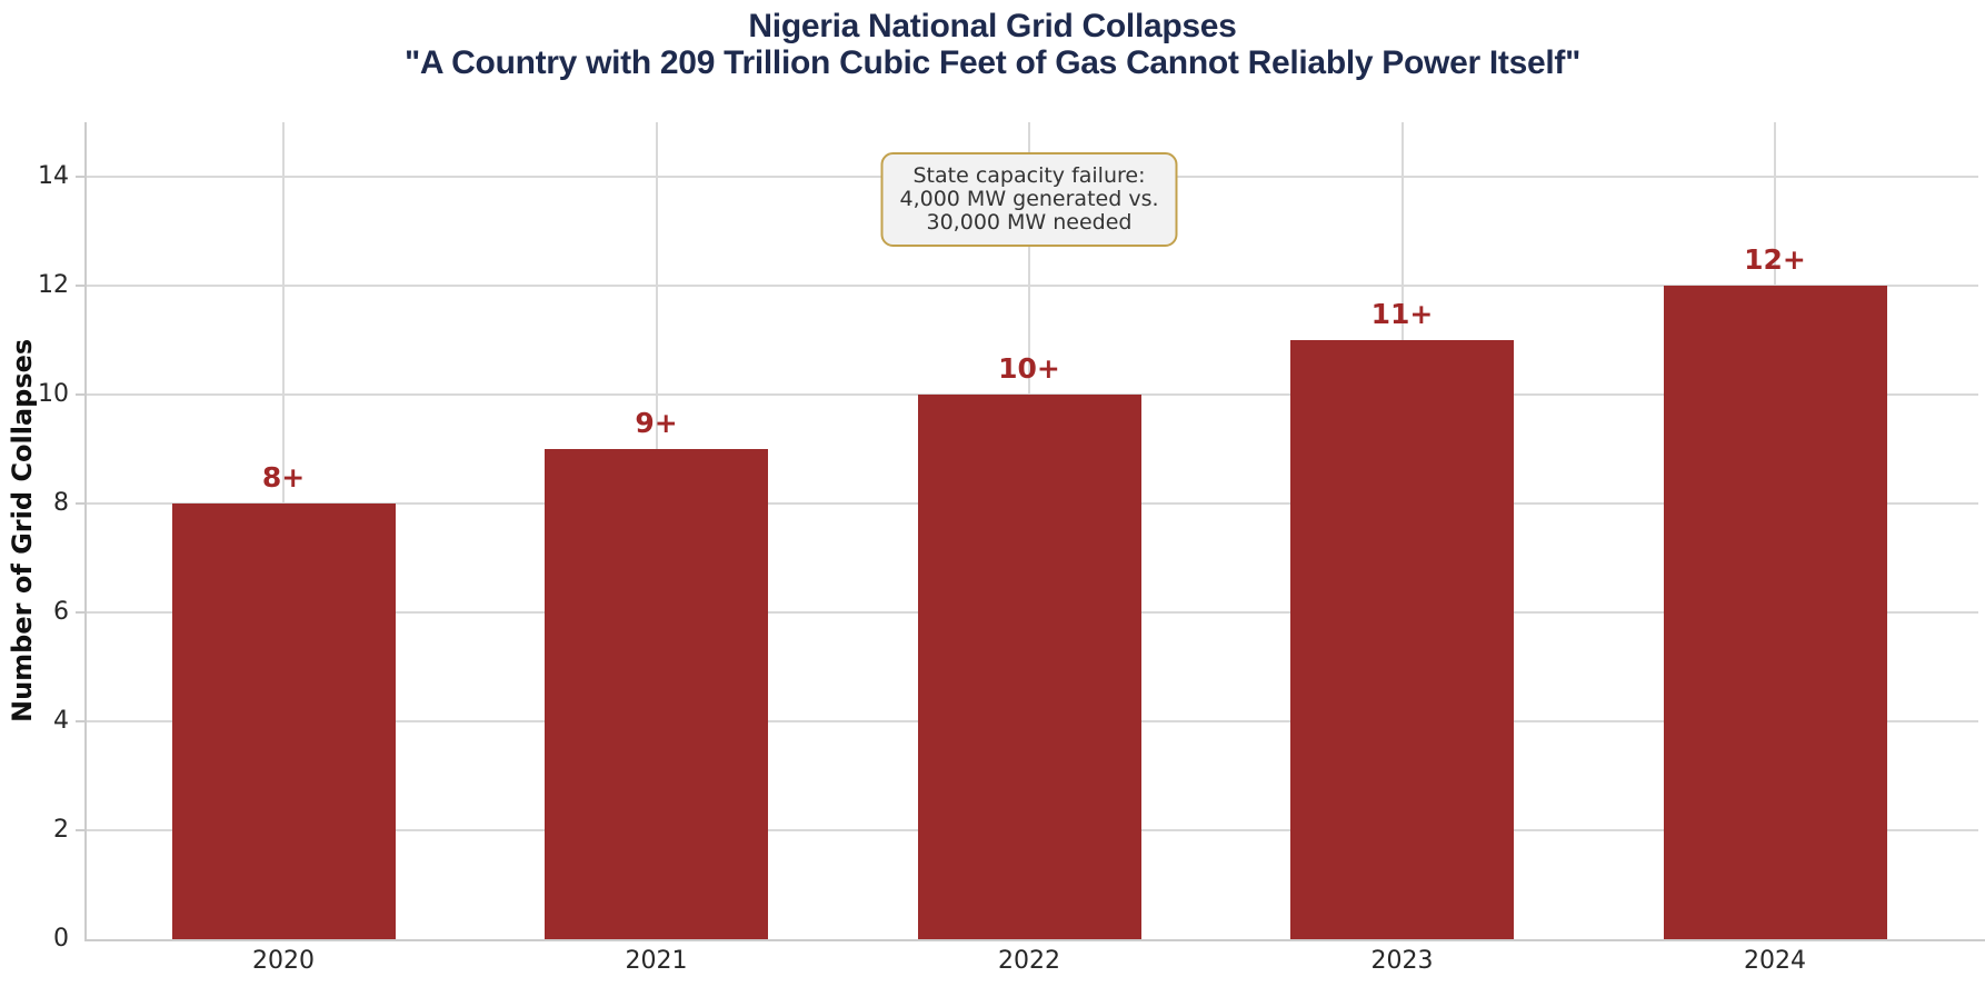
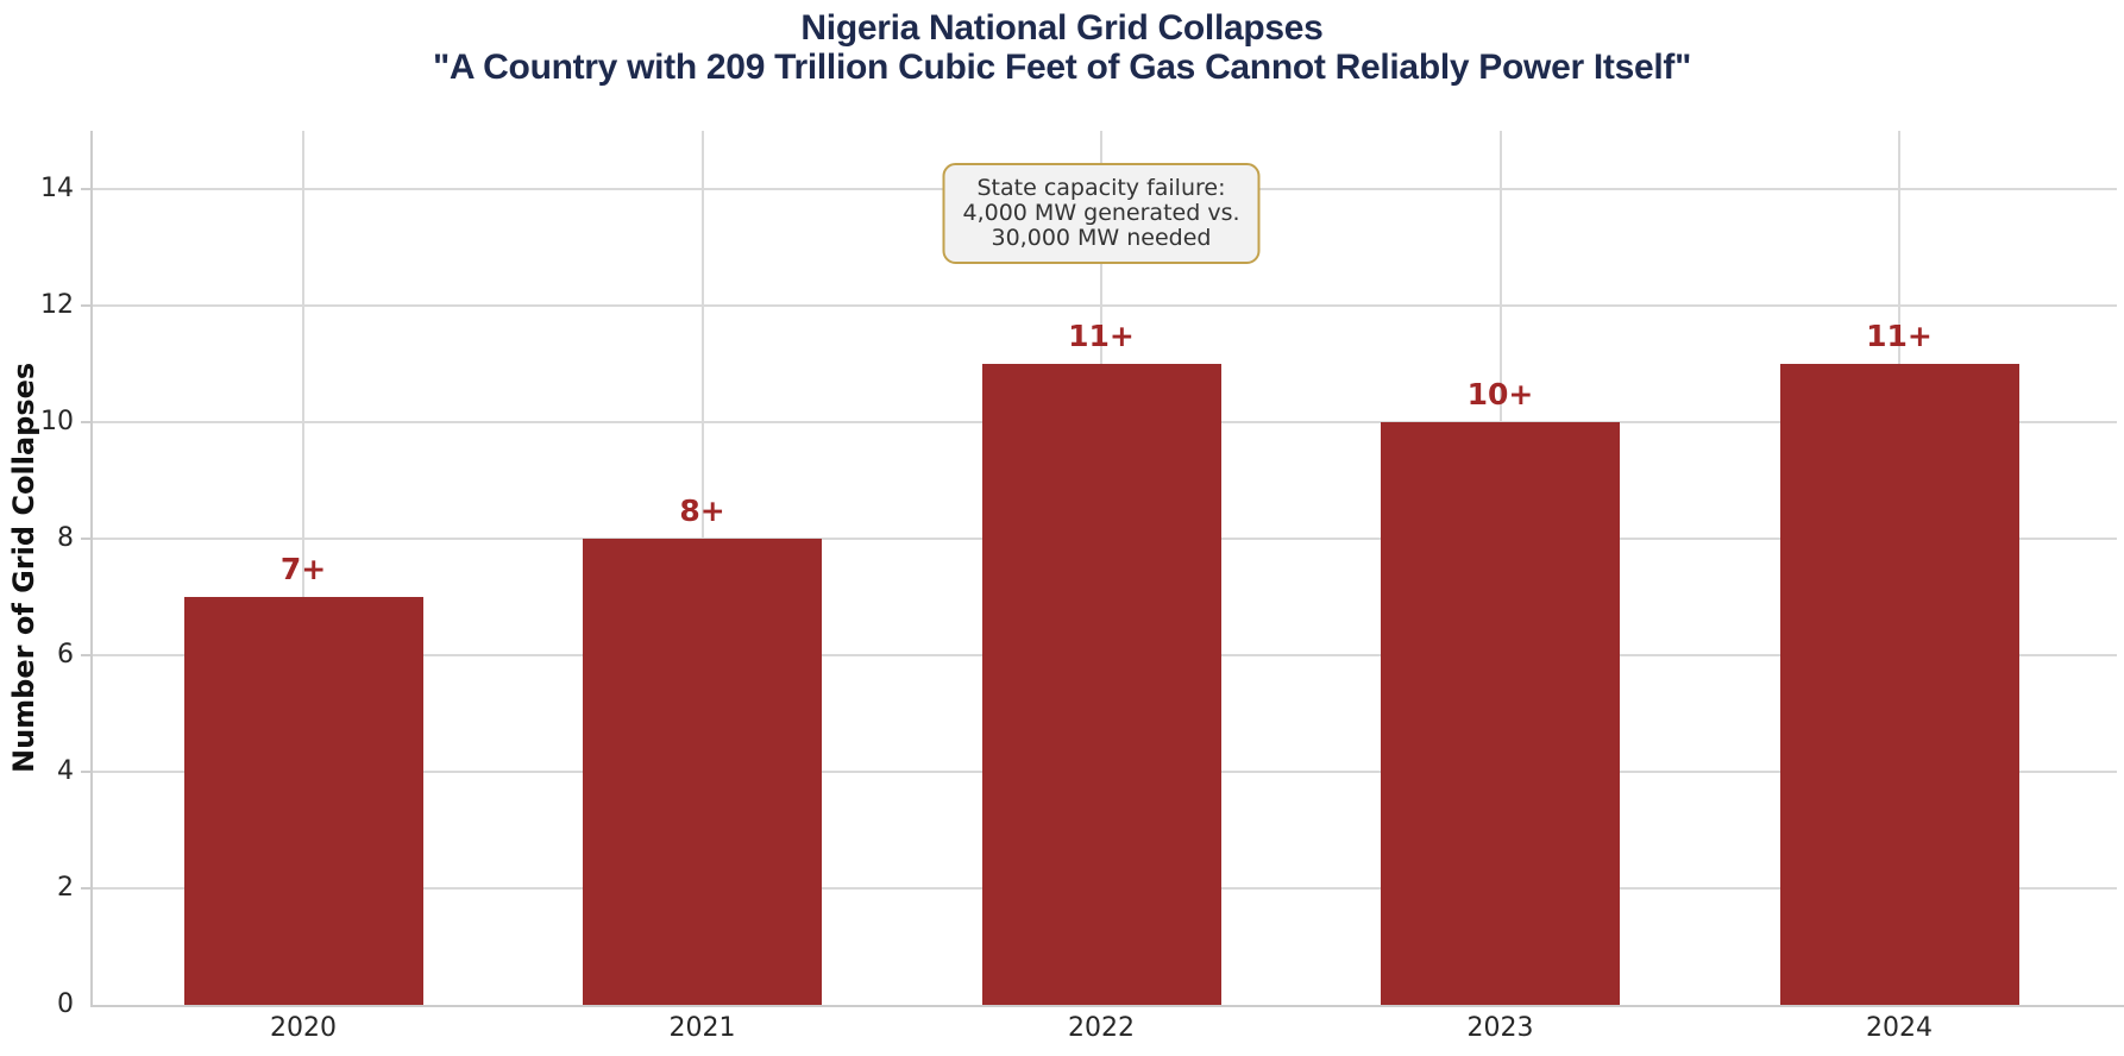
2020: 8 -> 7
2021: 9 -> 8
2022: 10 -> 11
2023: 11 -> 10
2024: 12 -> 11
